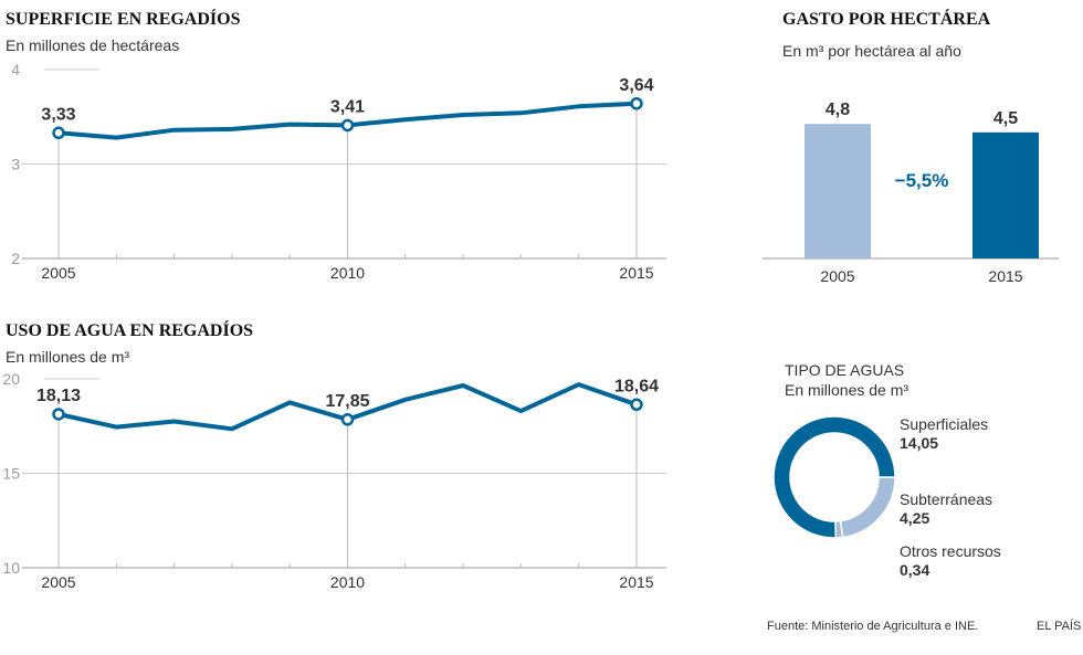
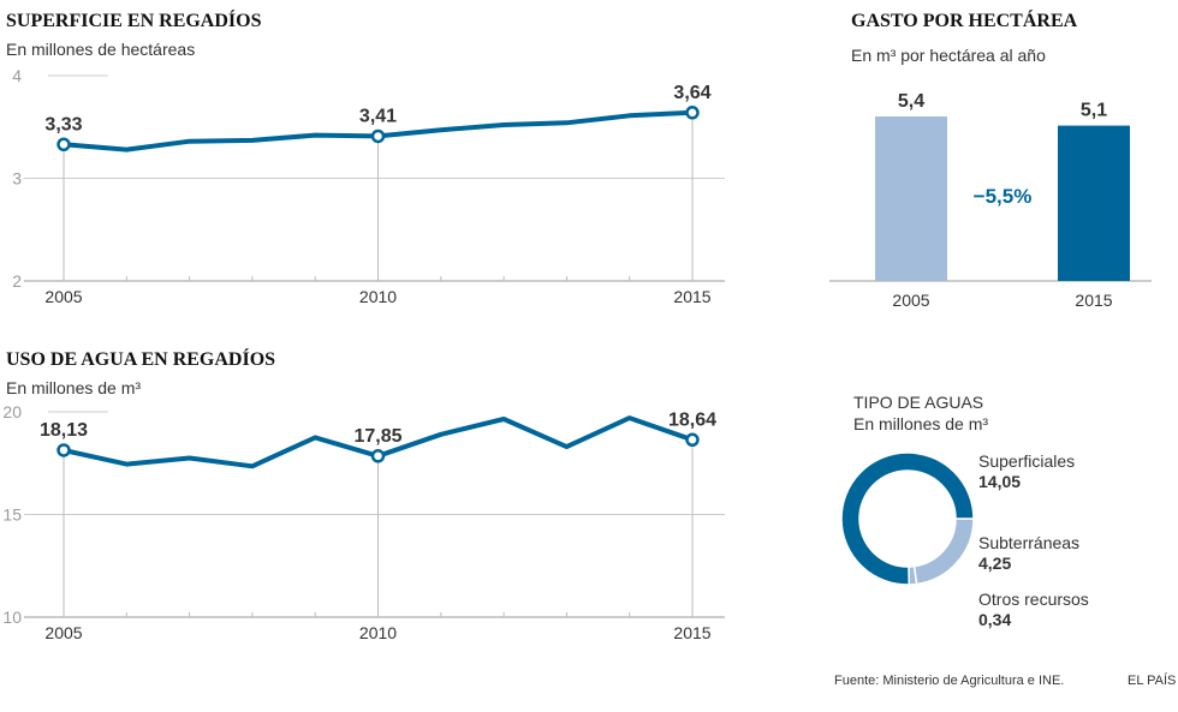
GASTO POR HECTÁREA/2005: 4,8 -> 5,4
GASTO POR HECTÁREA/2015: 4,5 -> 5,1
